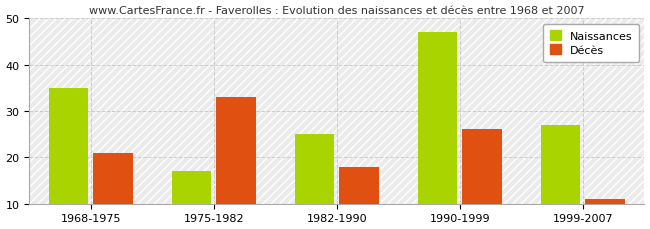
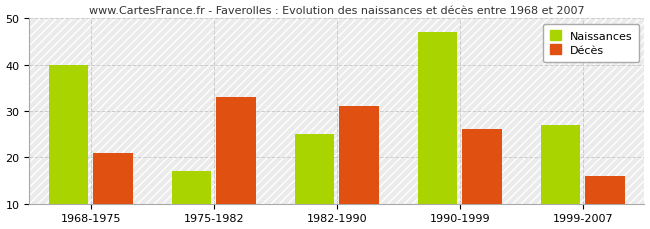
Naissances/1968-1975: 35 -> 40
Décès/1982-1990: 18 -> 31
Décès/1999-2007: 11 -> 16
